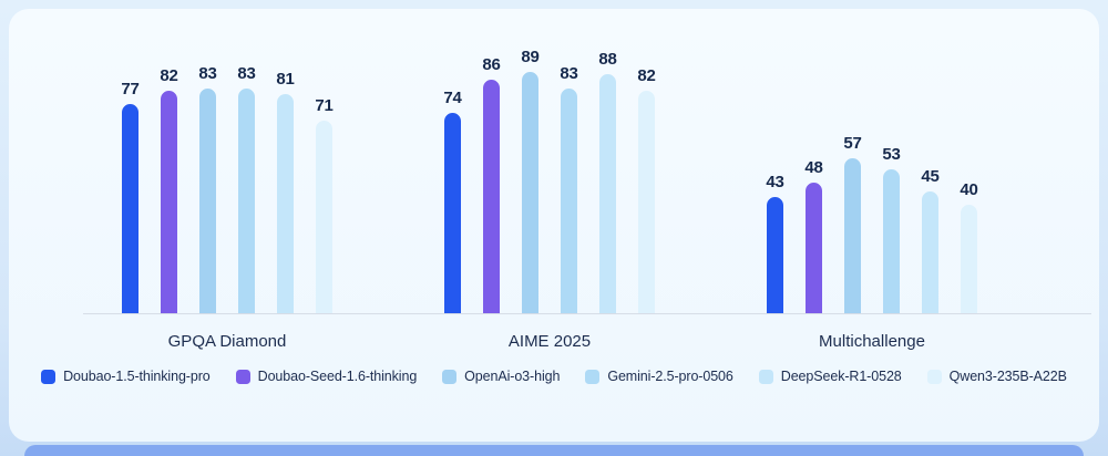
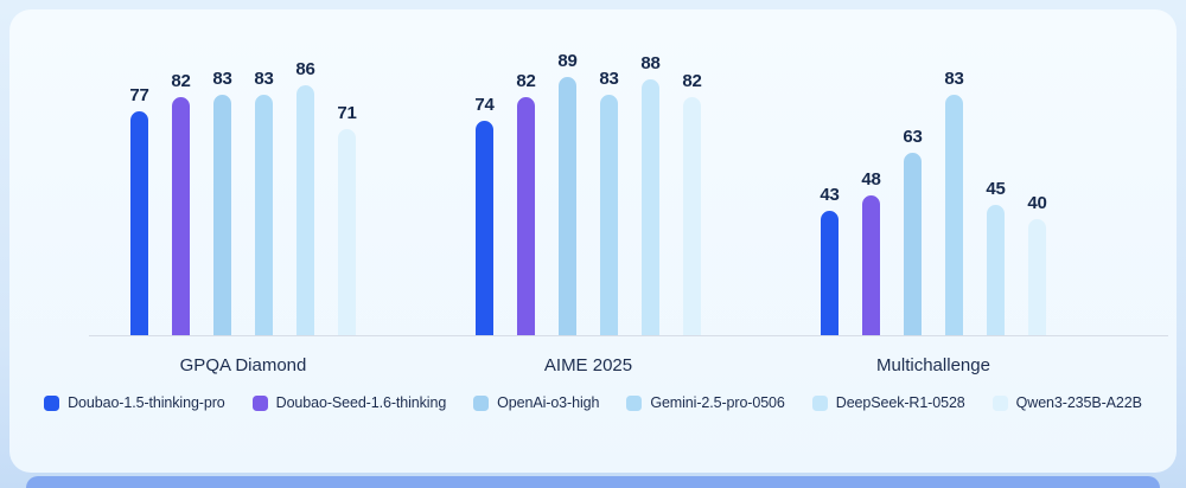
DeepSeek-R1-0528/GPQA Diamond: 81 -> 86
Doubao-Seed-1.6-thinking/AIME 2025: 86 -> 82
OpenAi-o3-high/Multichallenge: 57 -> 63
Gemini-2.5-pro-0506/Multichallenge: 53 -> 83
